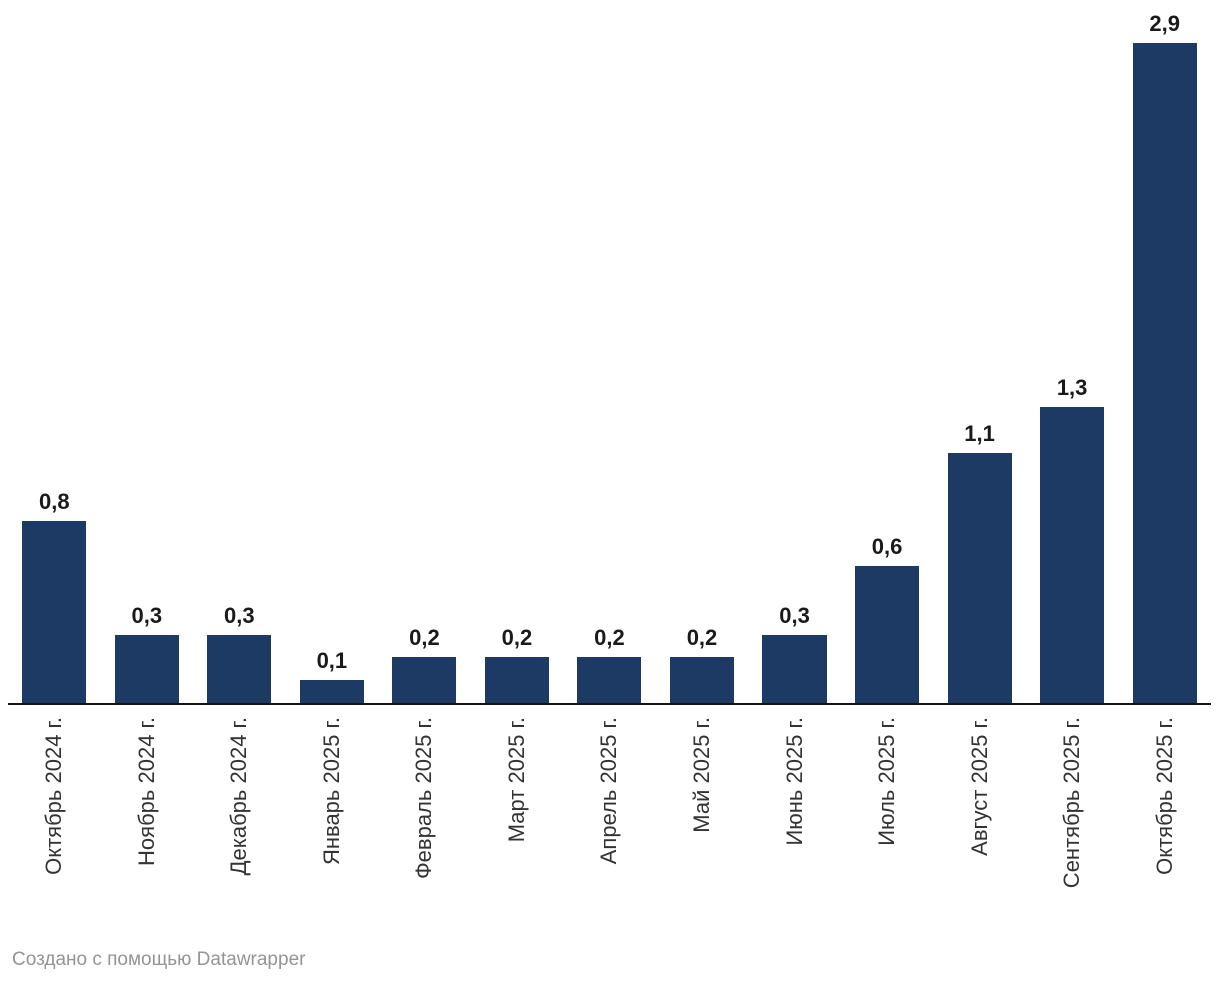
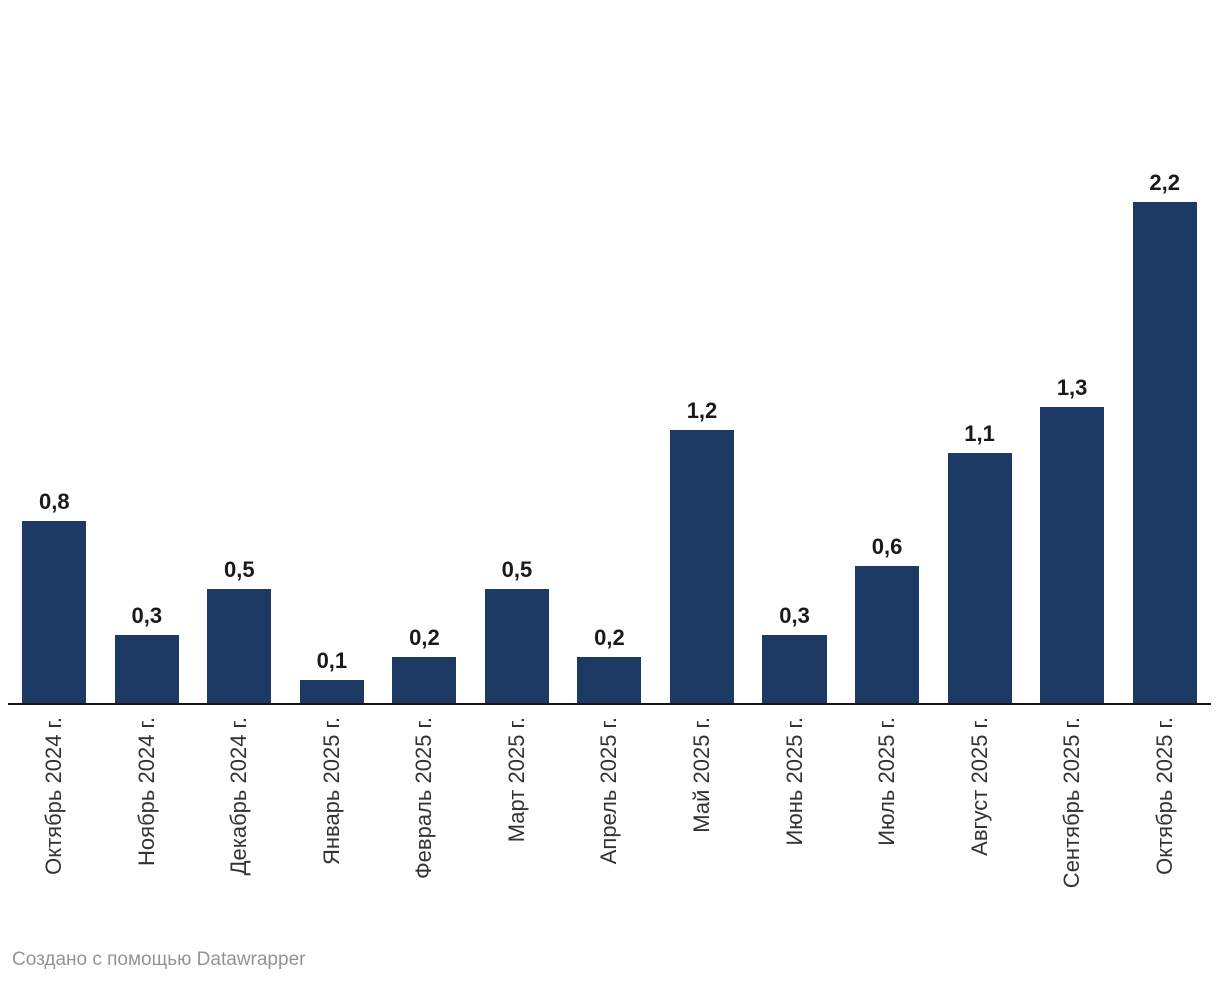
Декабрь 2024 г.: 0,3 -> 0,5
Март 2025 г.: 0,2 -> 0,5
Май 2025 г.: 0,2 -> 1,2
Октябрь 2025 г.: 2,9 -> 2,2
